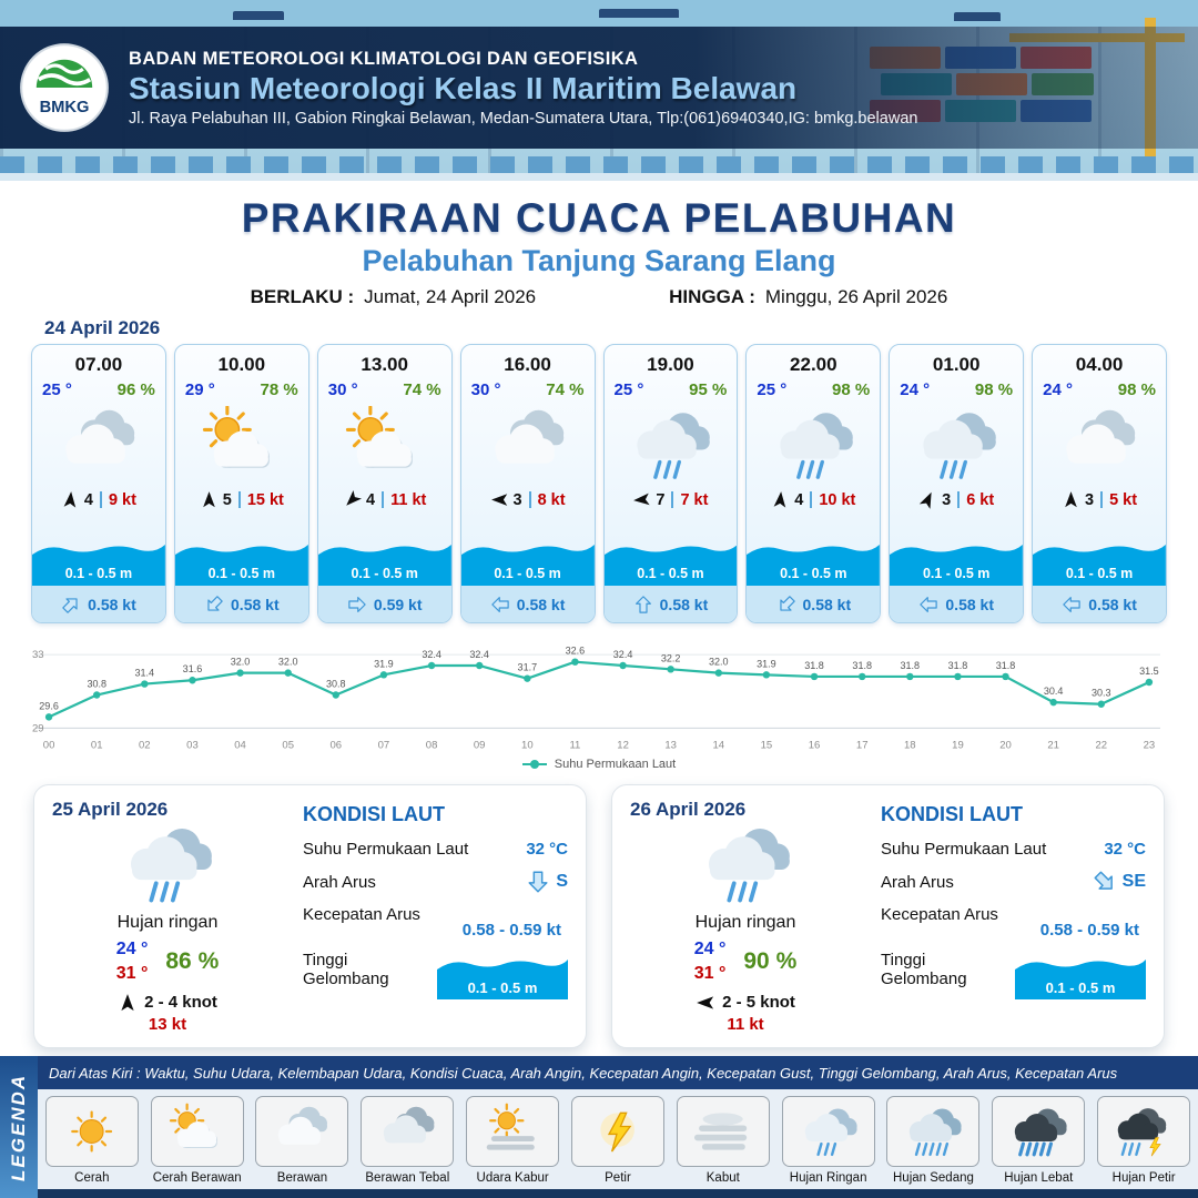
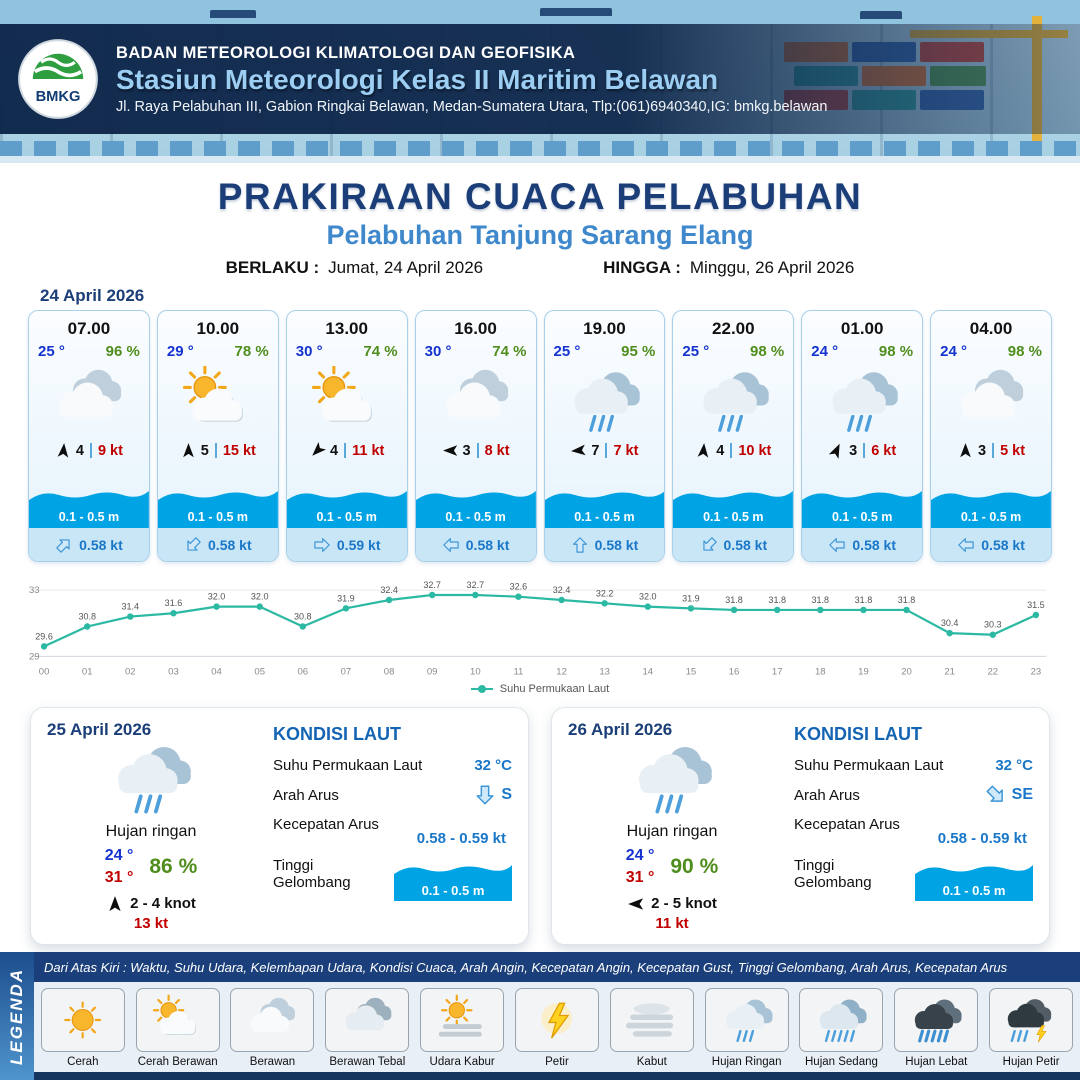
09: 32.4 -> 32.7
10: 31.7 -> 32.7
